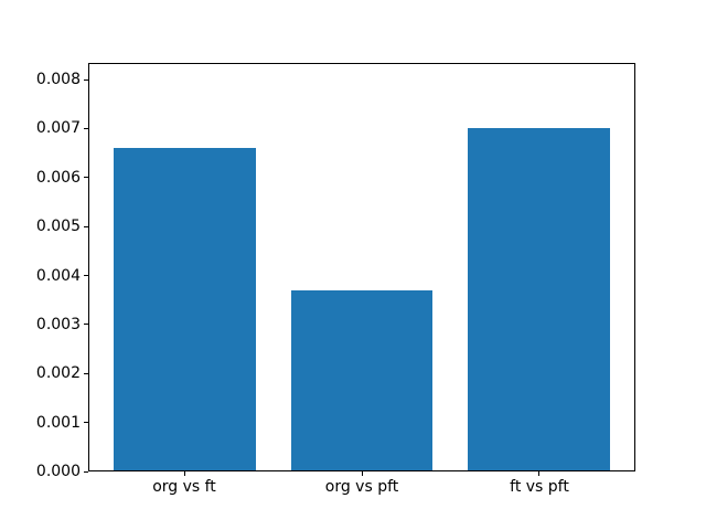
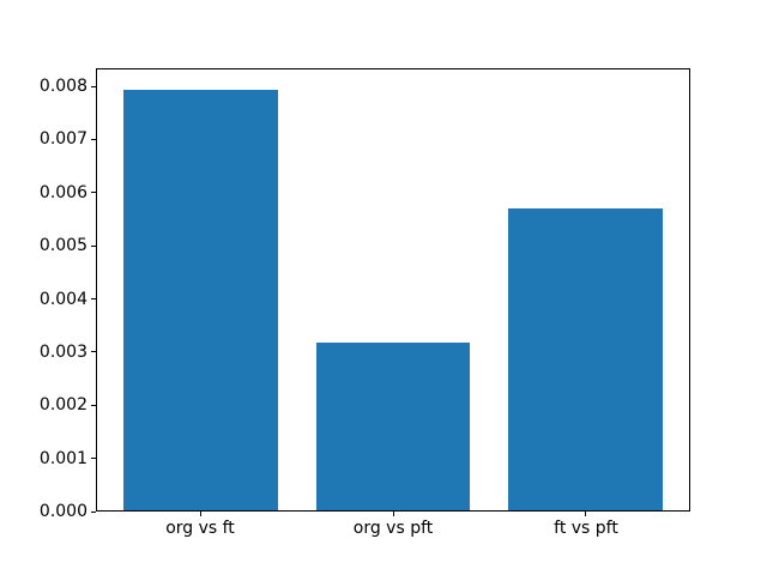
org vs ft: 0.0066 -> 0.0079
org vs pft: 0.0037 -> 0.0032
ft vs pft: 0.0070 -> 0.0057
